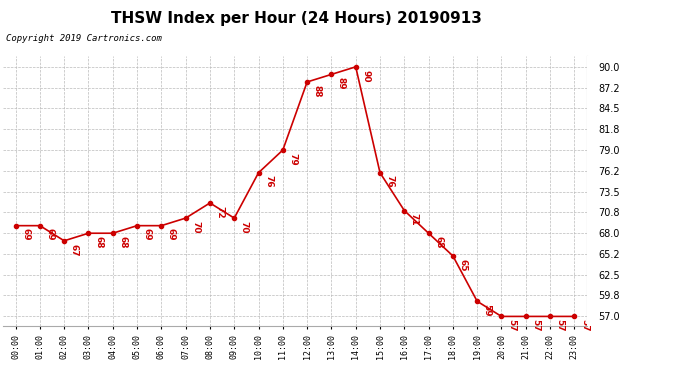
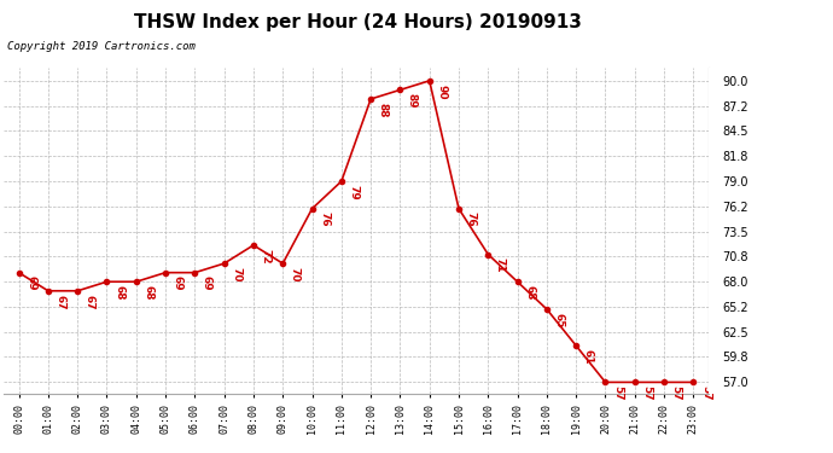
01:00: 69 -> 67
19:00: 59 -> 61
